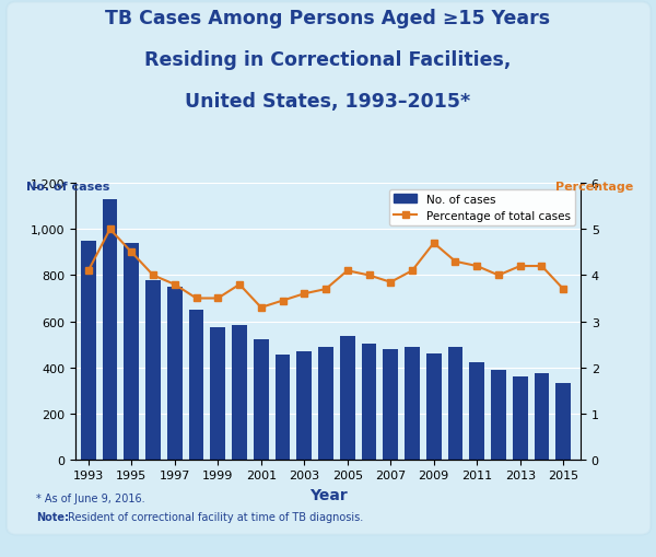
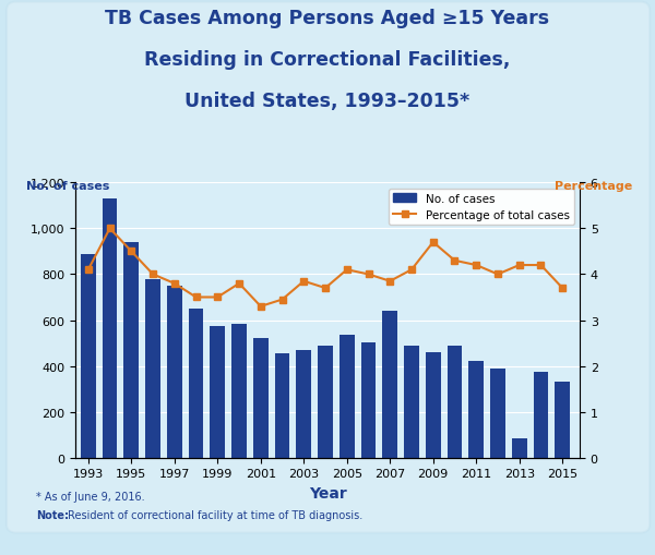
No. of cases/1993: 950 -> 890
Percentage of total cases/2003: 3.60 -> 3.85
No. of cases/2007: 480 -> 640
No. of cases/2013: 360 -> 85
